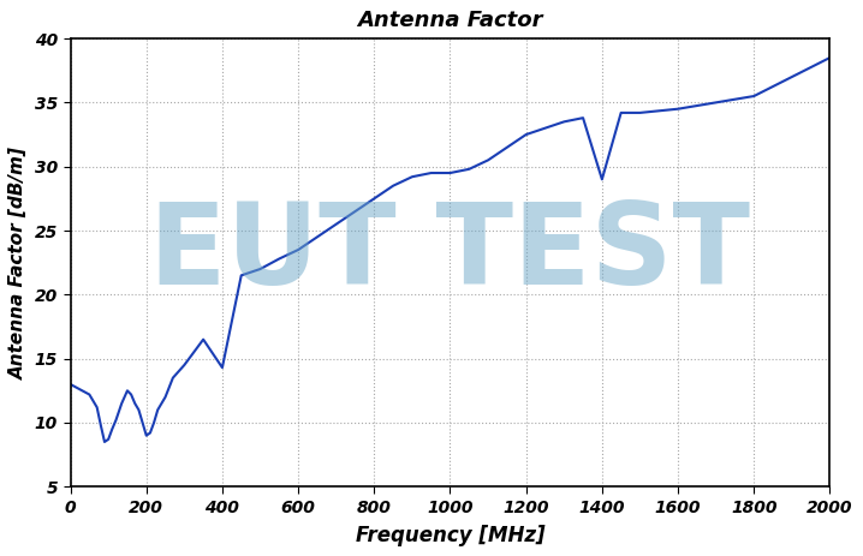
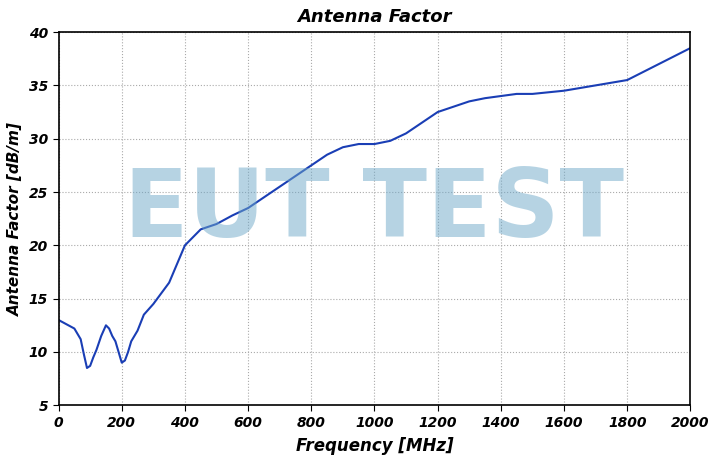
400: 14.3 -> 20.0
1400: 29.0 -> 34.0
